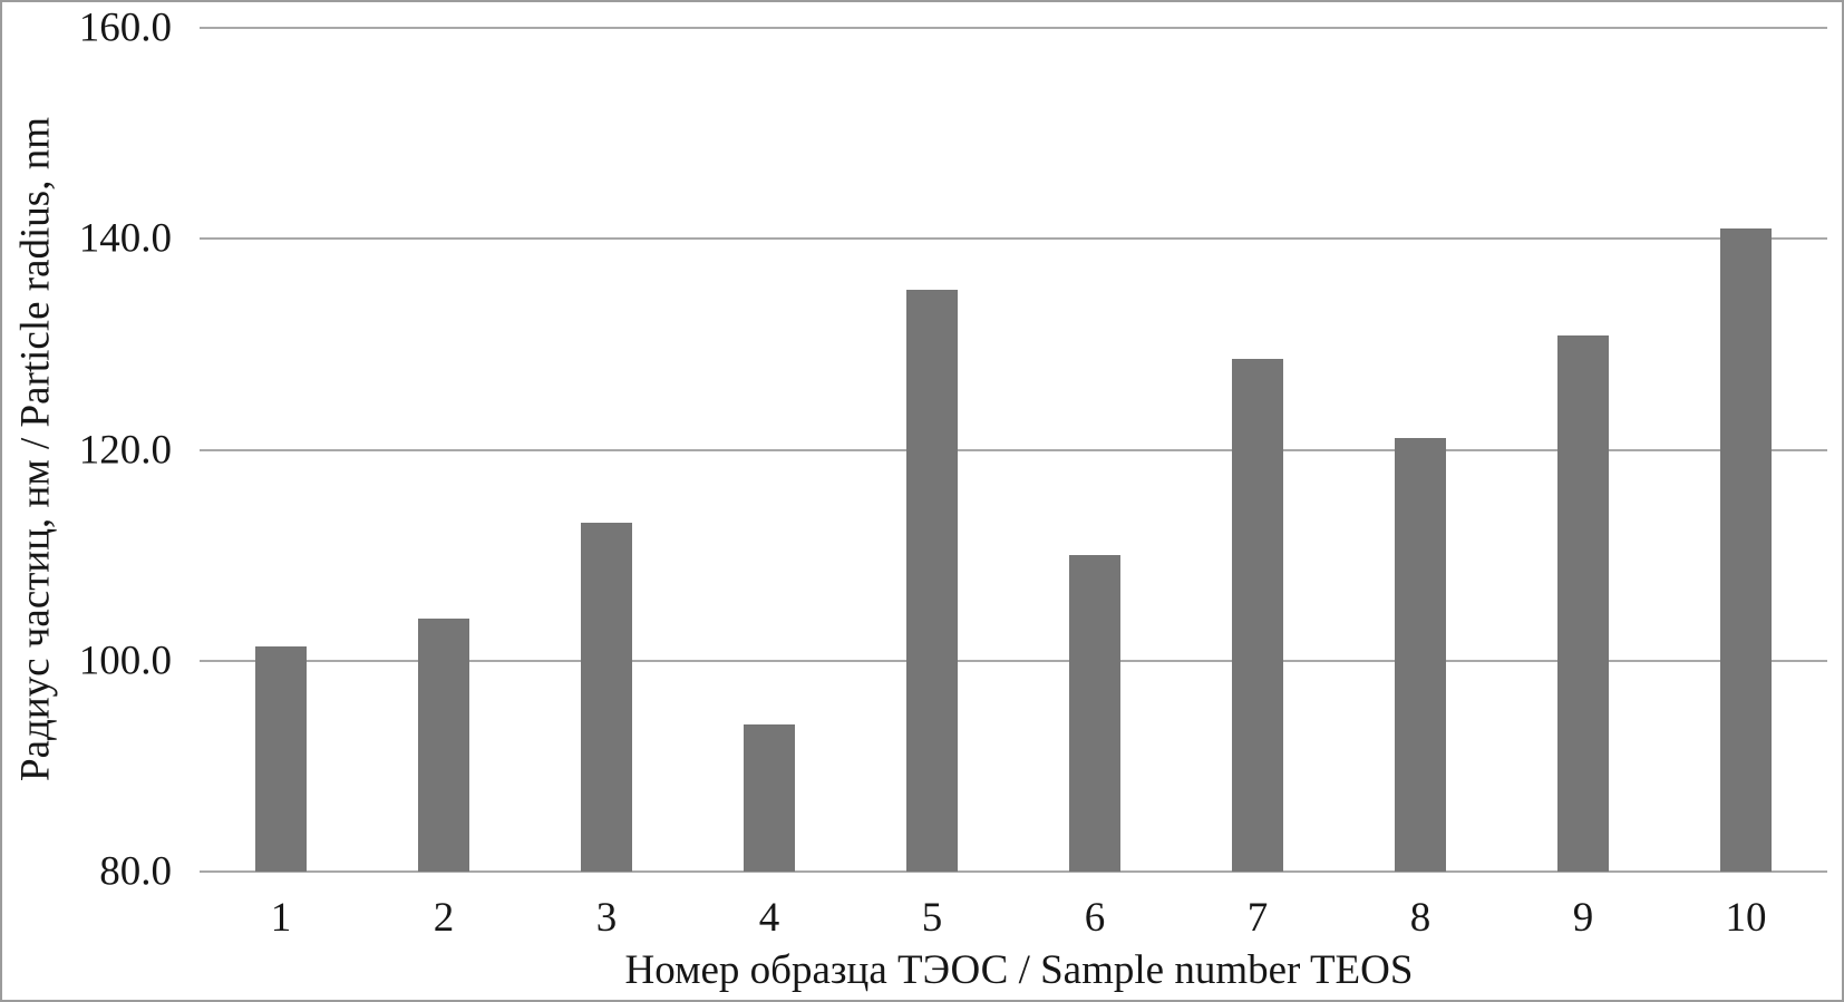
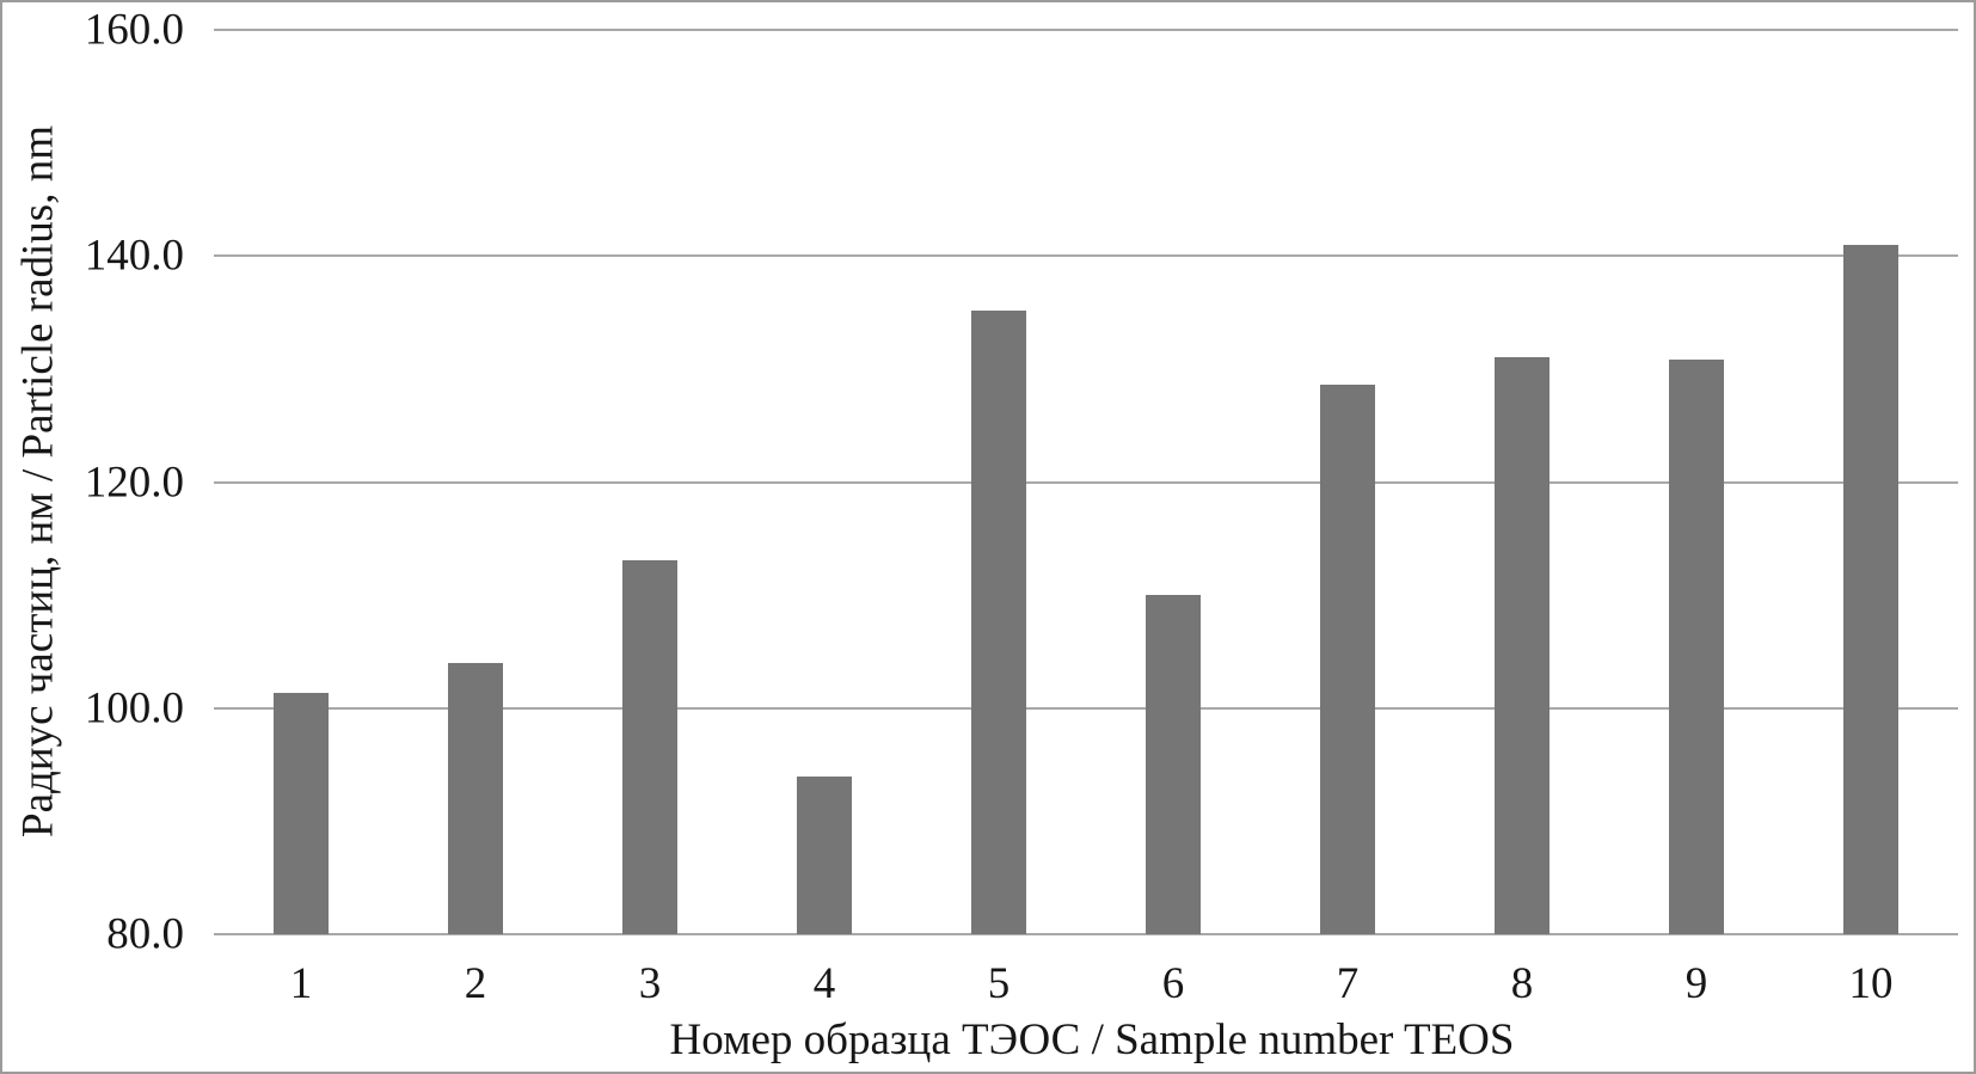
8: 121 -> 131
